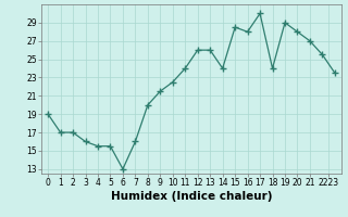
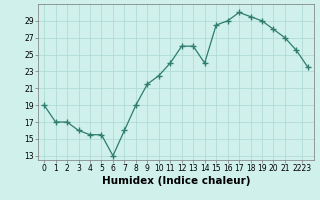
8: 20.0 -> 19.0
16: 28.0 -> 29.0
18: 24.0 -> 29.5
